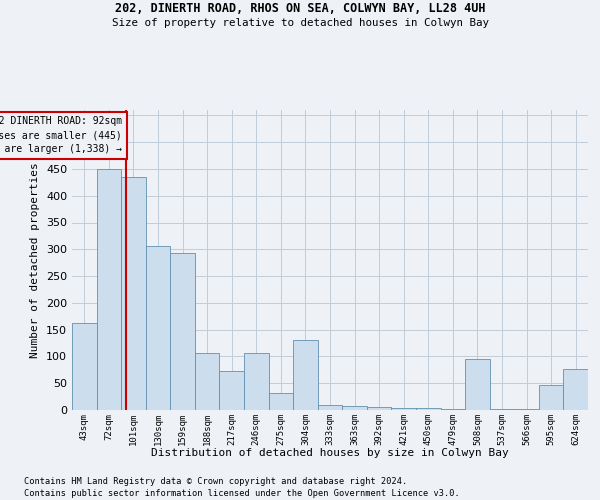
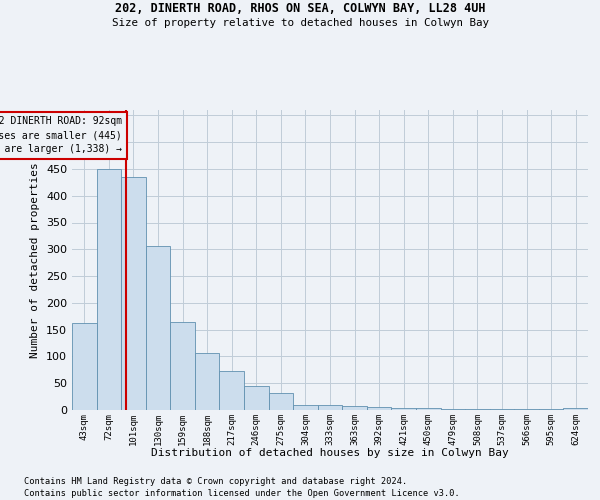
159sqm: 294 -> 165
246sqm: 106 -> 45
304sqm: 130 -> 10
508sqm: 96 -> 2
595sqm: 46 -> 1
624sqm: 76 -> 4
